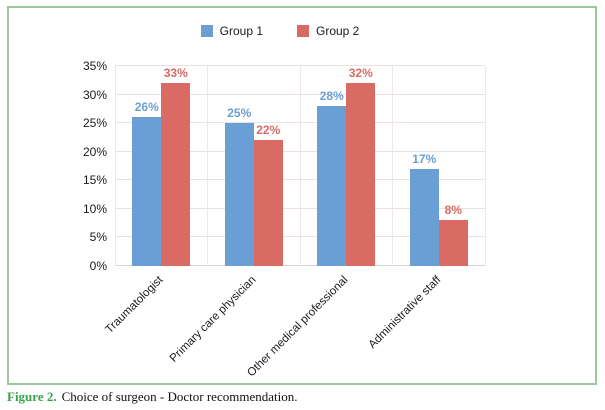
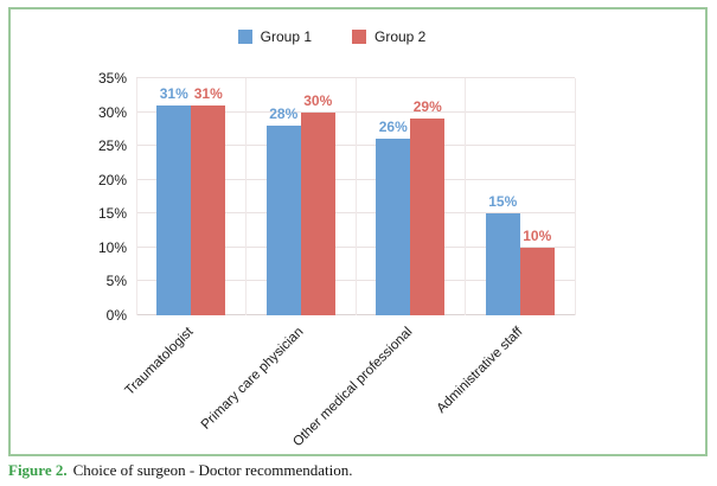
Group 1/Traumatologist: 26% -> 31%
Group 2/Traumatologist: 33% -> 31%
Group 1/Primary care physician: 25% -> 28%
Group 2/Primary care physician: 22% -> 30%
Group 1/Other medical professional: 28% -> 26%
Group 2/Other medical professional: 32% -> 29%
Group 1/Administrative staff: 17% -> 15%
Group 2/Administrative staff: 8% -> 10%
